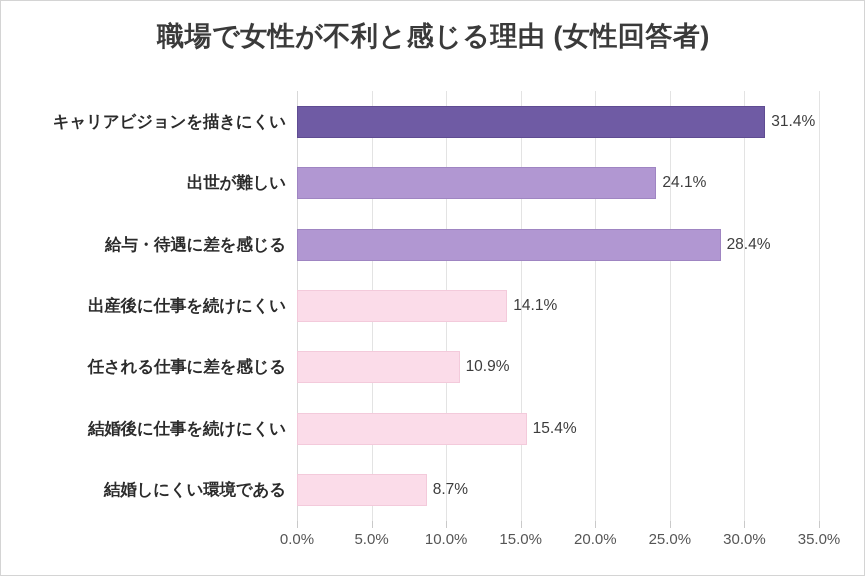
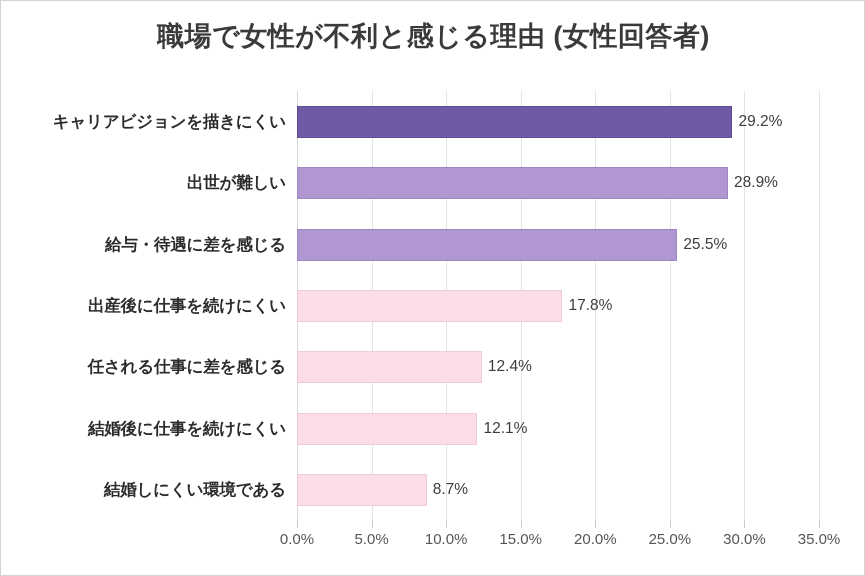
キャリアビジョンを描きにくい: 31.4% -> 29.2%
出世が難しい: 24.1% -> 28.9%
給与・待遇に差を感じる: 28.4% -> 25.5%
出産後に仕事を続けにくい: 14.1% -> 17.8%
任される仕事に差を感じる: 10.9% -> 12.4%
結婚後に仕事を続けにくい: 15.4% -> 12.1%
